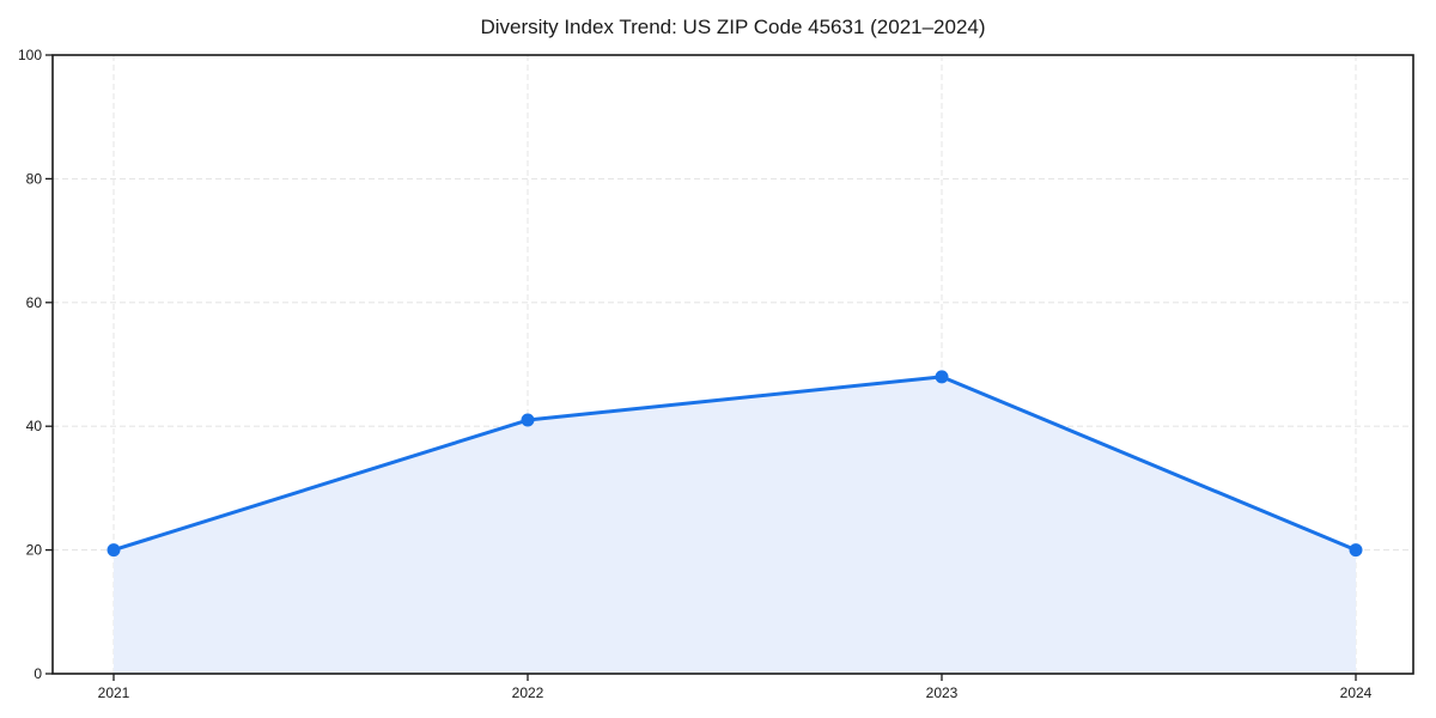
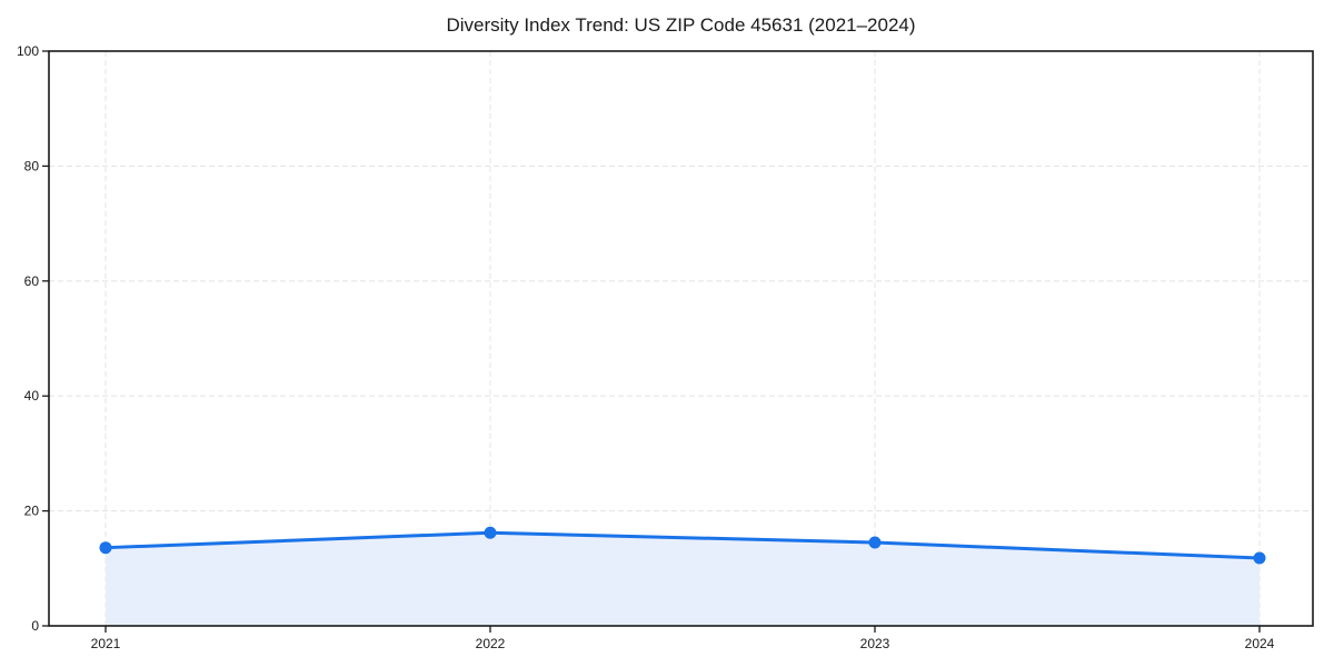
2021: 20 -> 14
2022: 41 -> 16
2023: 48 -> 14
2024: 20 -> 12
